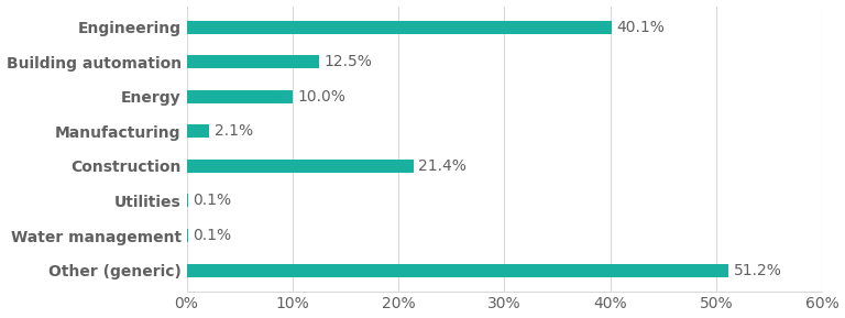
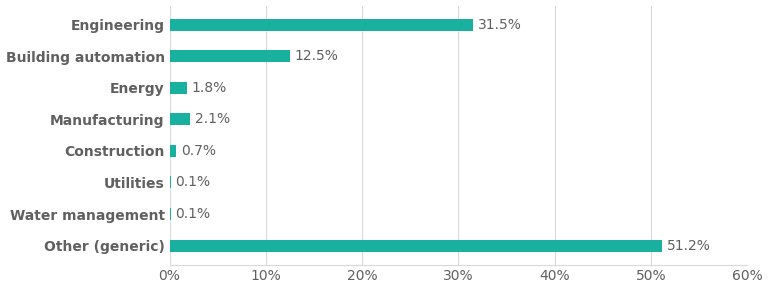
Engineering: 40.1% -> 31.5%
Energy: 10.0% -> 1.8%
Construction: 21.4% -> 0.7%
